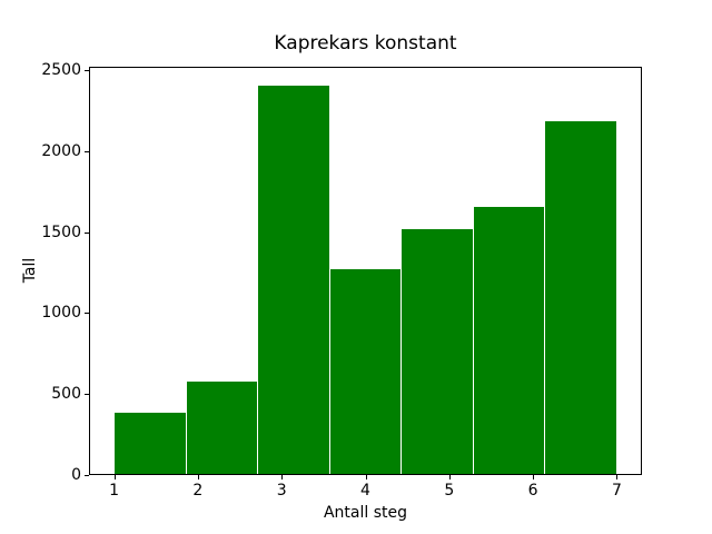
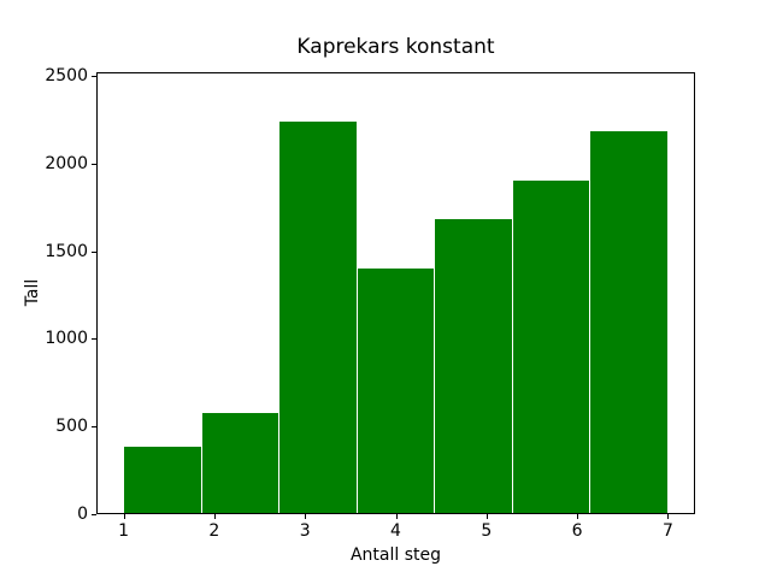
3: 2400 -> 2240
4: 1270 -> 1400
5: 1520 -> 1680
6: 1660 -> 1900
